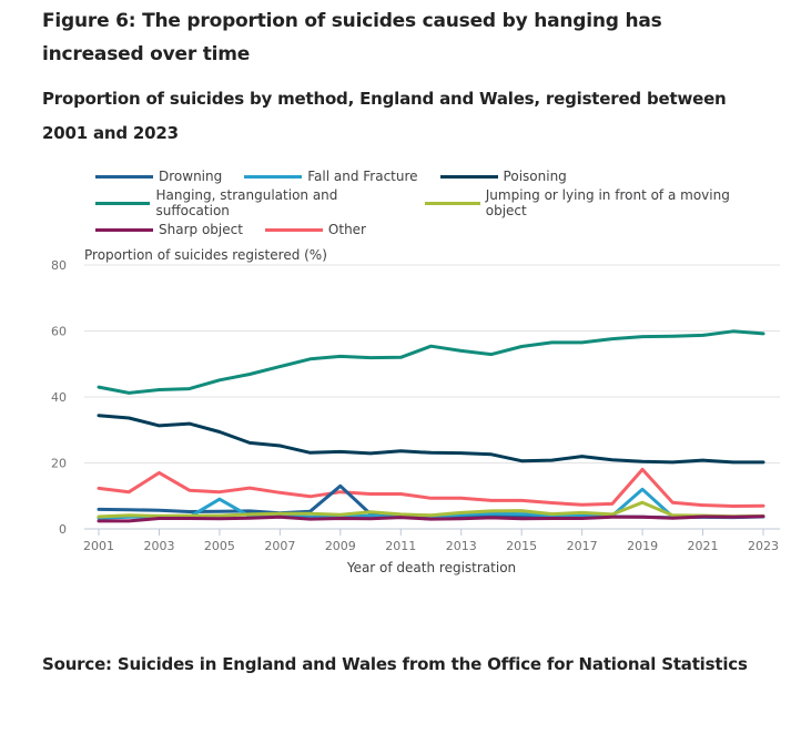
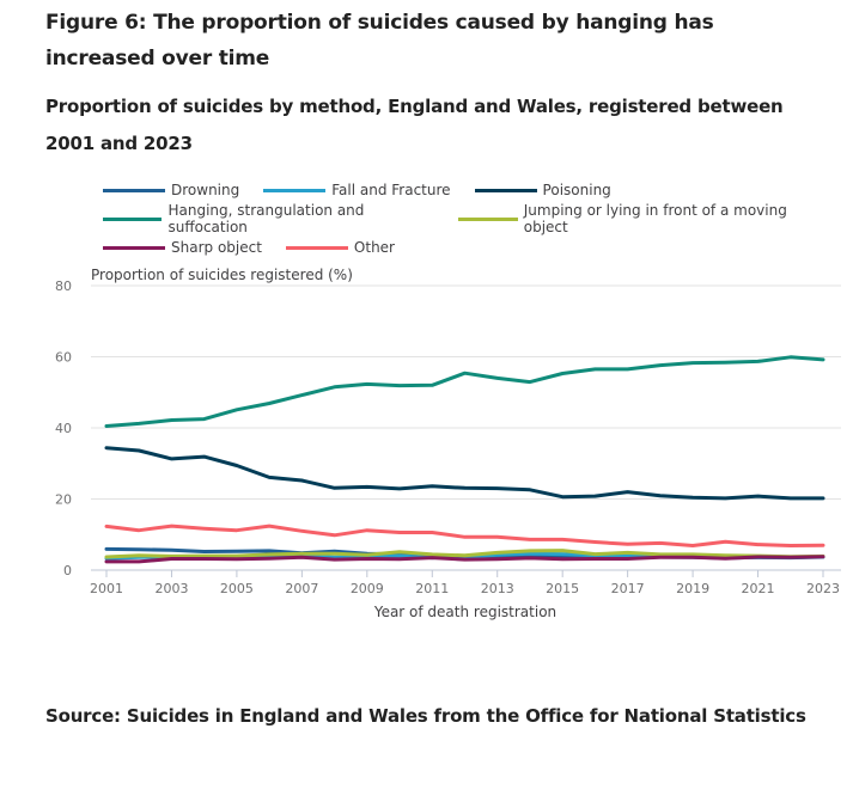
Hanging, strangulation and suffocation/2001: 43 -> 40
Other/2003: 17 -> 12
Fall and Fracture/2005: 9 -> 4
Drowning/2009: 13 -> 5
Fall and Fracture/2019: 12 -> 4
Jumping or lying in front of a moving object/2019: 8 -> 4
Other/2019: 18 -> 7
